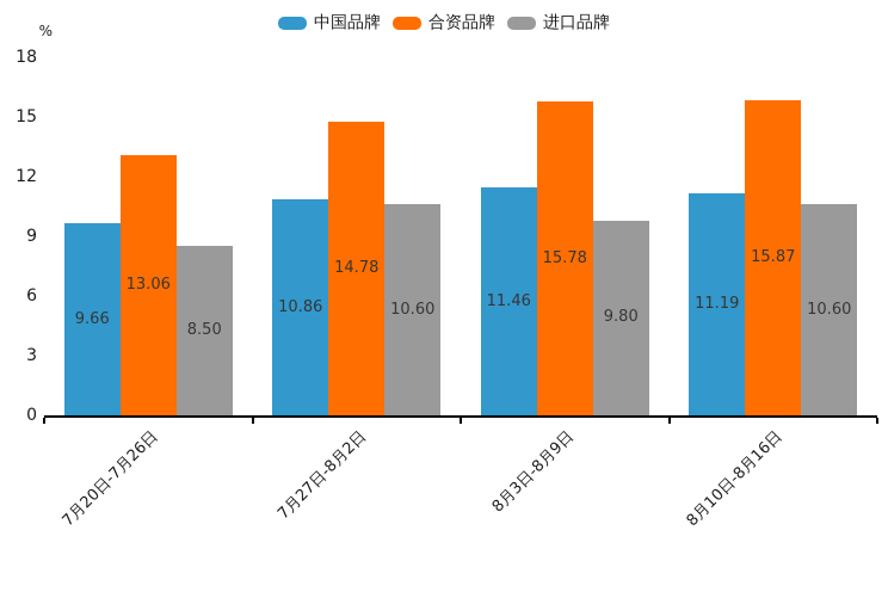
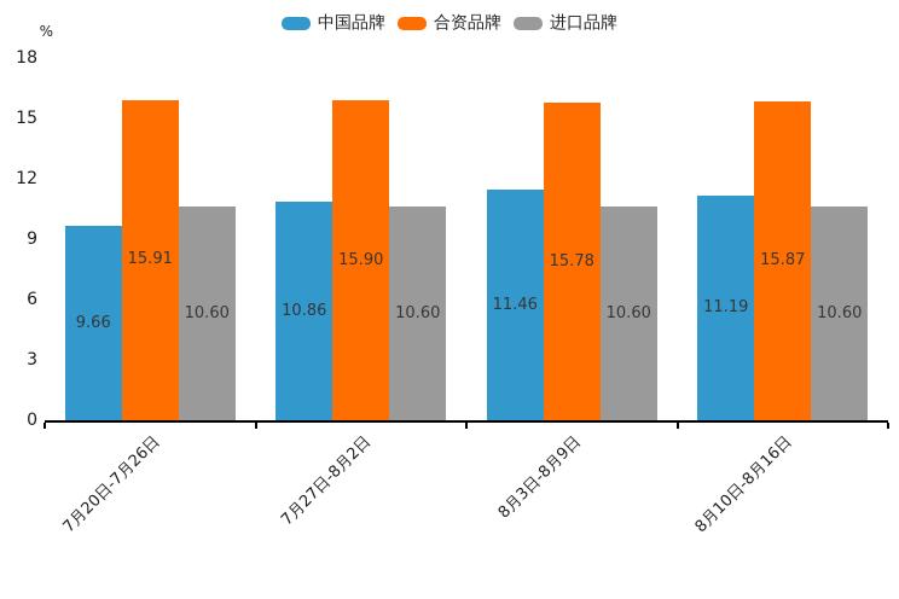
合资品牌/7月20日-7月26日: 13.06 -> 15.91
进口品牌/7月20日-7月26日: 8.50 -> 10.60
合资品牌/7月27日-8月2日: 14.78 -> 15.90
进口品牌/8月3日-8月9日: 9.80 -> 10.60
